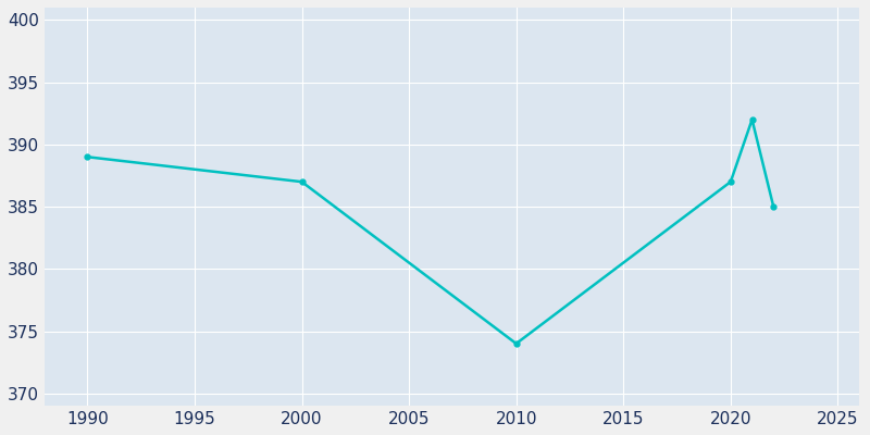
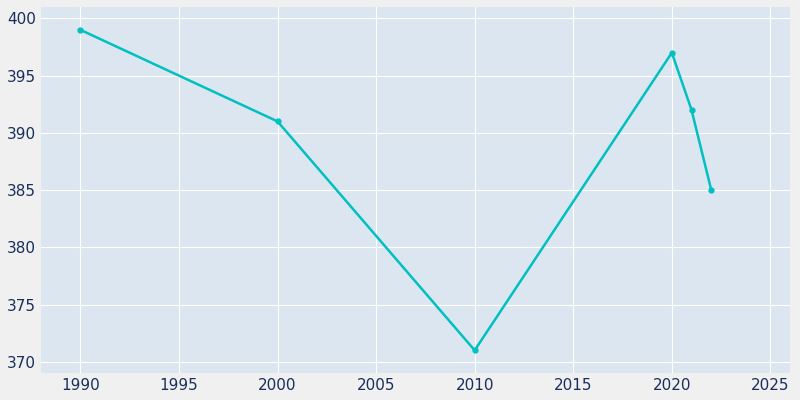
1990: 389 -> 399
2000: 387 -> 391
2010: 374 -> 371
2020: 387 -> 397
